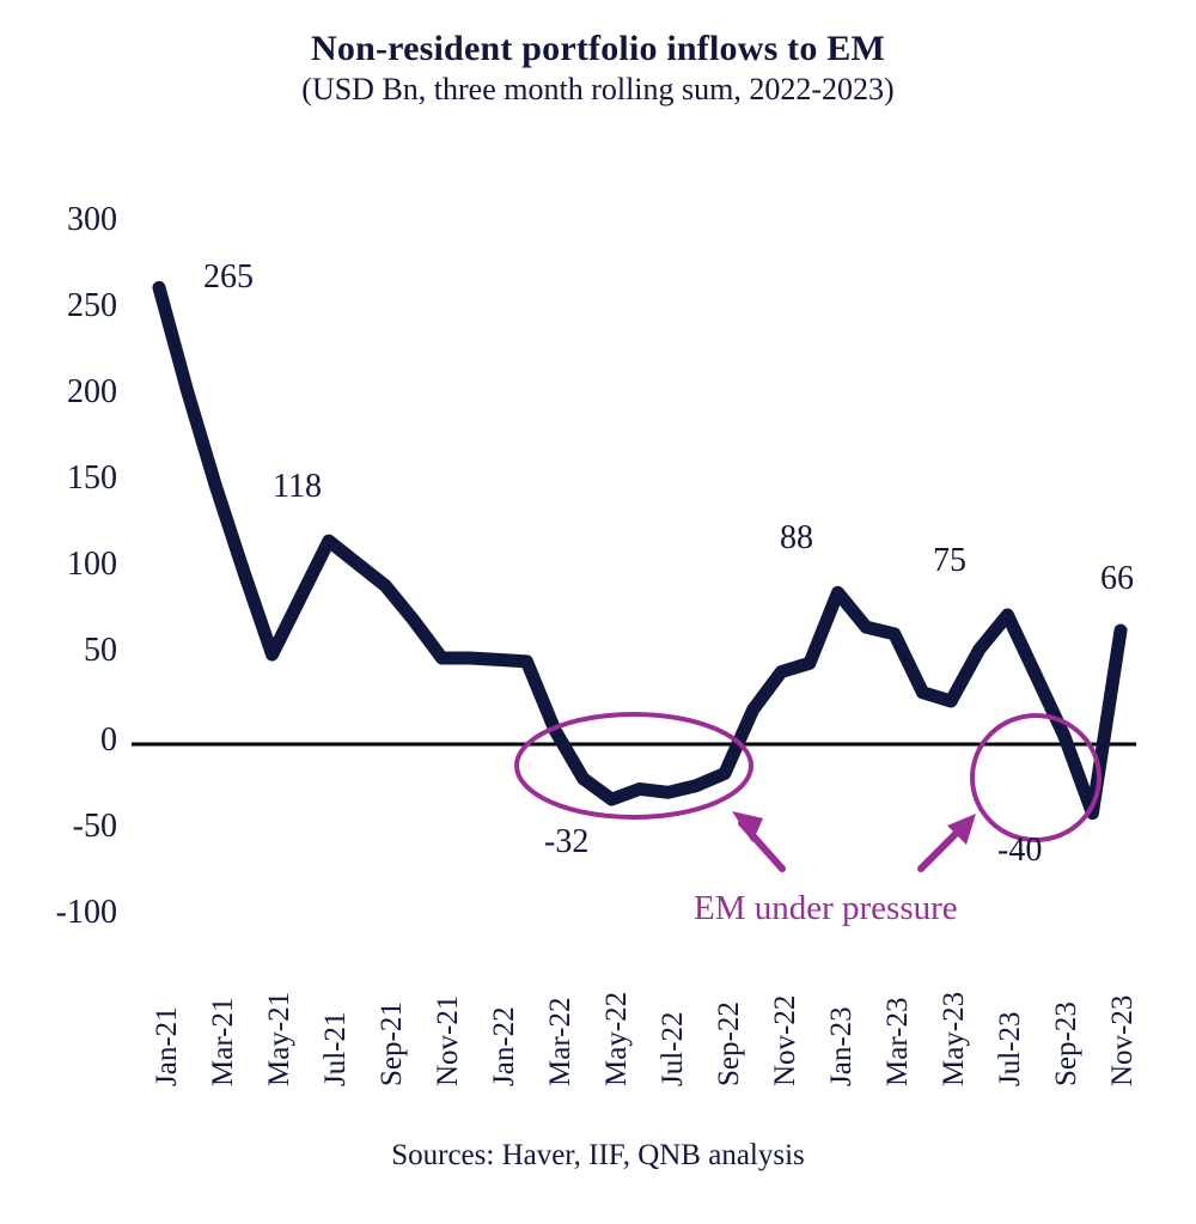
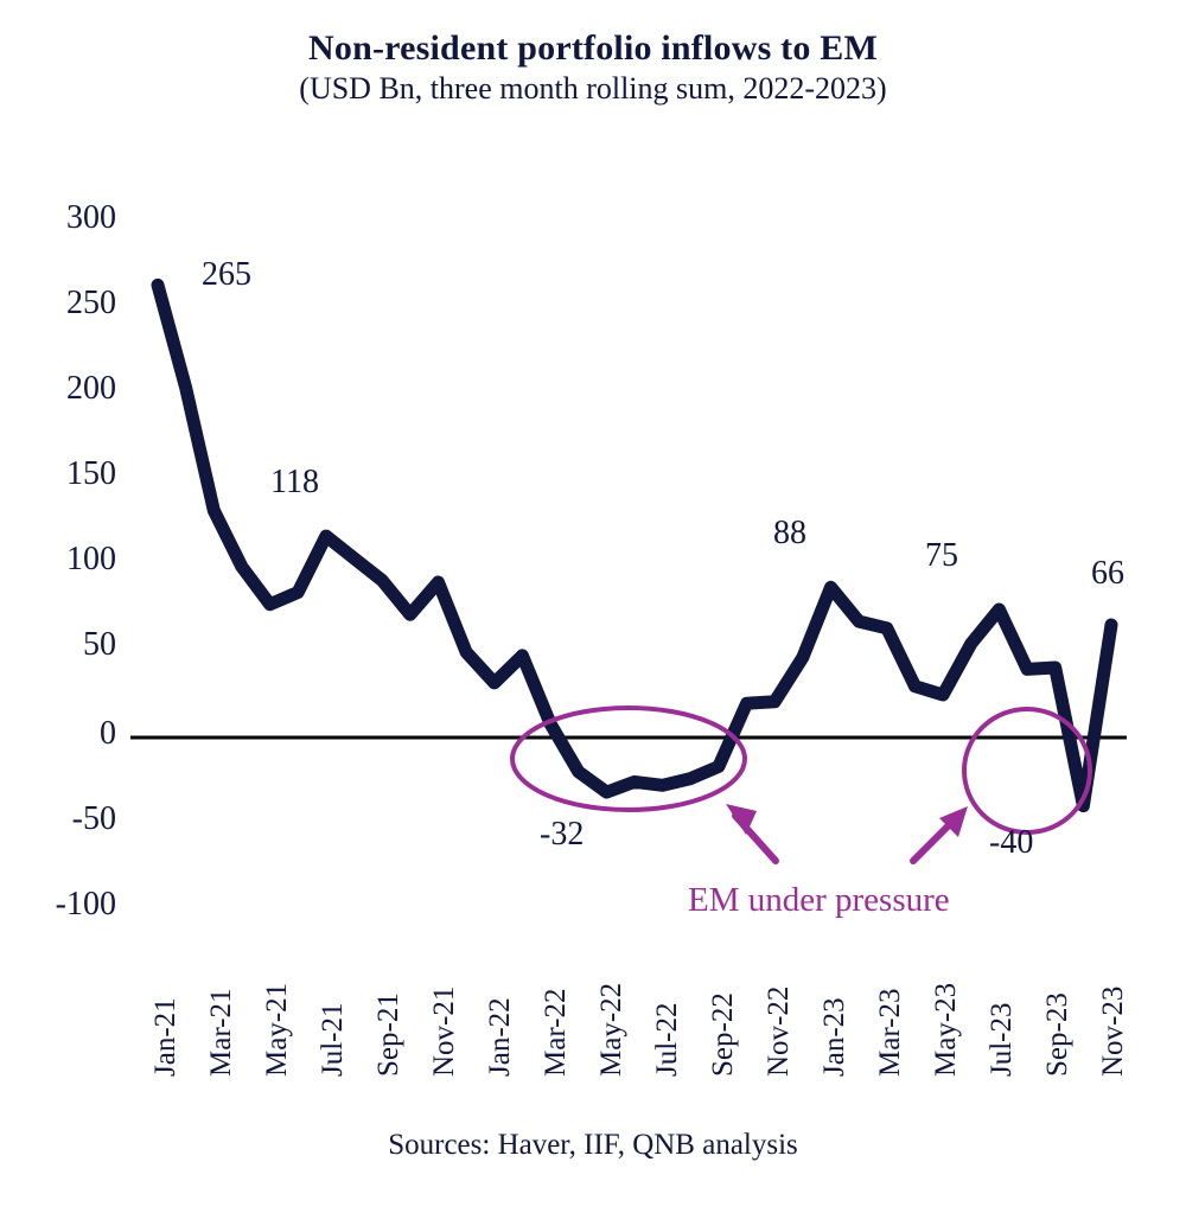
Mar-21: 150 -> 133
May-21: 52 -> 78
Nov-21: 50 -> 91
Jan-22: 49 -> 32
Nov-22: 42 -> 21
Sep-23: 5 -> 41
